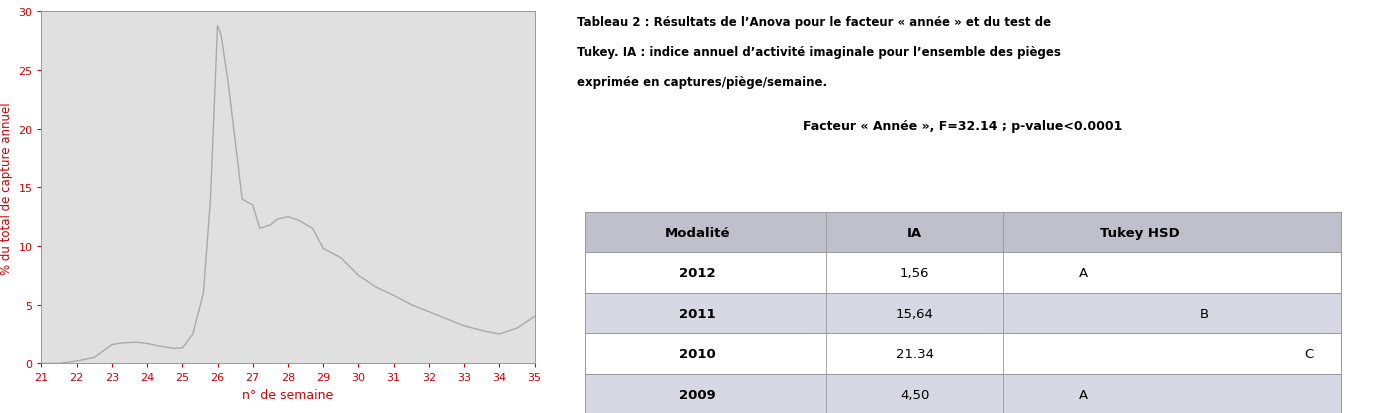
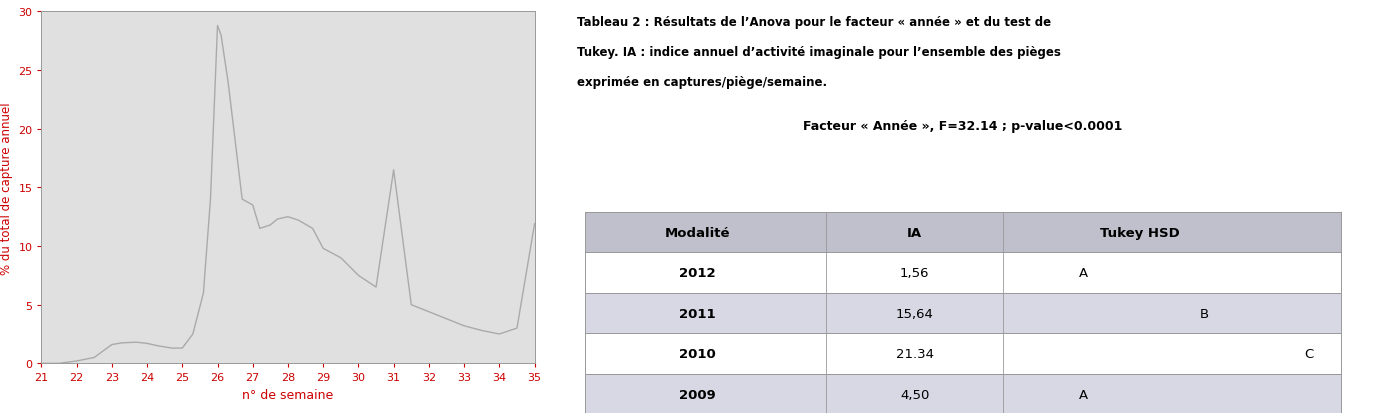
31: 5.8 -> 16.5
35: 4.0 -> 11.9
